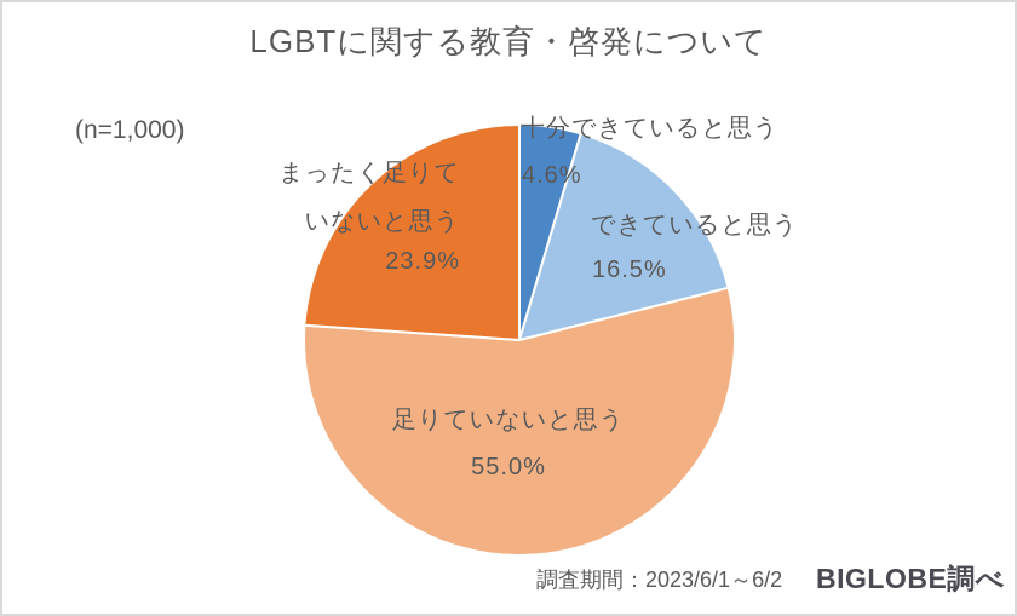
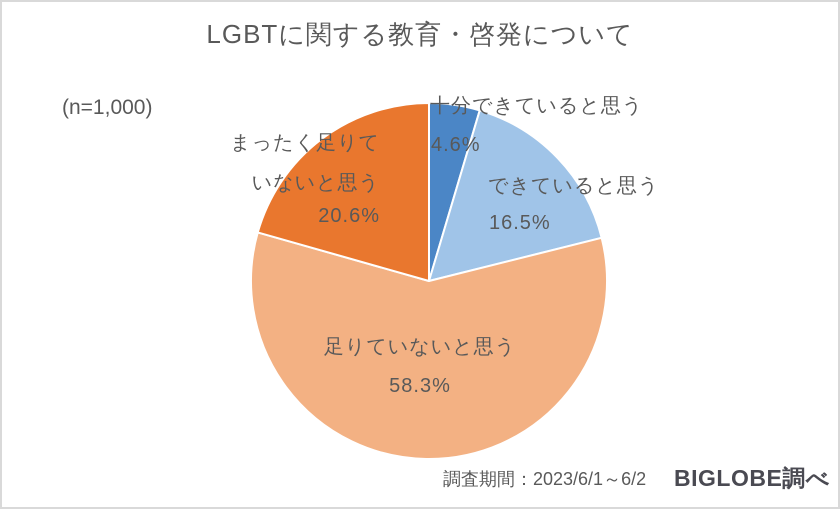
足りていないと思う: 55.0% -> 58.3%
まったく足りて いないと思う: 23.9% -> 20.6%
